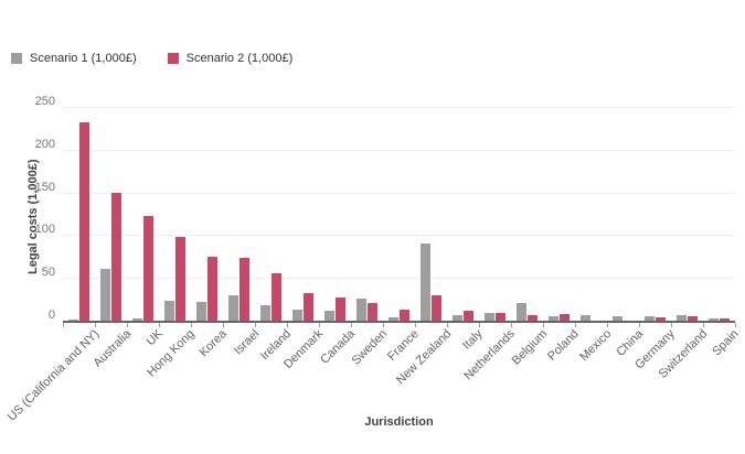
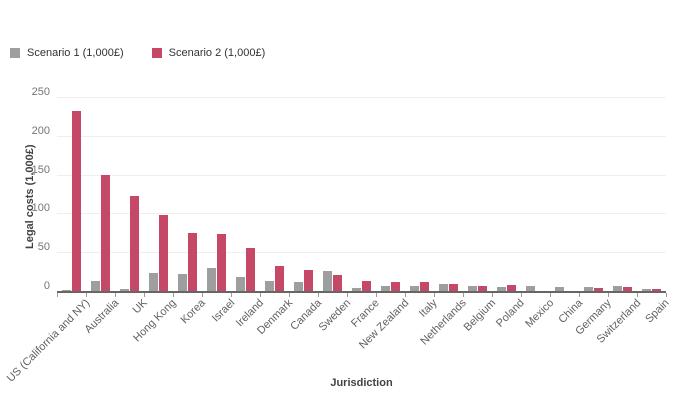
Scenario 1 (1,000£)/Australia: 60 -> 10
Scenario 1 (1,000£)/New Zealand: 90 -> 10
Scenario 2 (1,000£)/New Zealand: 30 -> 10
Scenario 1 (1,000£)/Belgium: 20 -> 10
